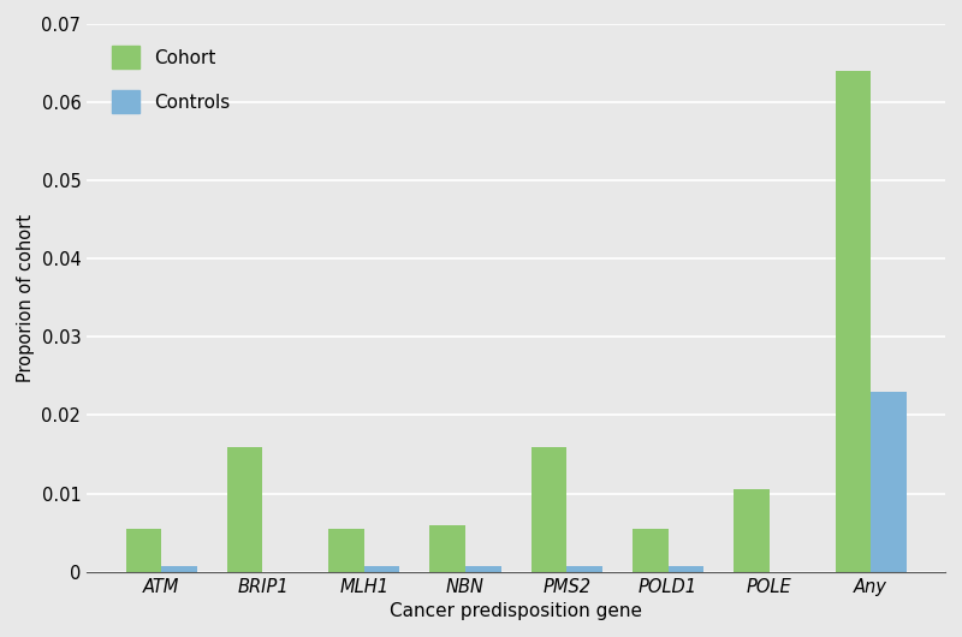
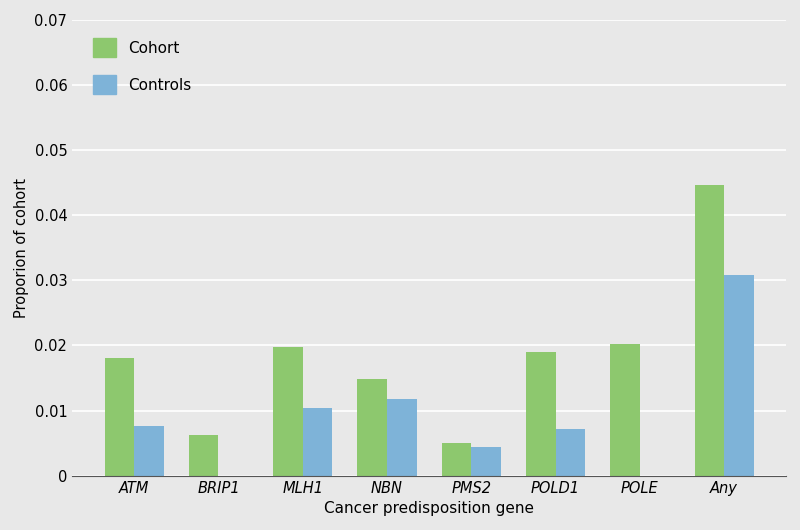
Cohort/ATM: 0.0055 -> 0.0180
Controls/ATM: 0.0008 -> 0.0076
Cohort/BRIP1: 0.0160 -> 0.0062
Cohort/MLH1: 0.0055 -> 0.0198
Controls/MLH1: 0.0008 -> 0.0104
Cohort/NBN: 0.0060 -> 0.0148
Controls/NBN: 0.0008 -> 0.0118
Cohort/PMS2: 0.0160 -> 0.0050
Controls/PMS2: 0.0008 -> 0.0044
Cohort/POLD1: 0.0055 -> 0.0190
Controls/POLD1: 0.0008 -> 0.0072
Cohort/POLE: 0.0105 -> 0.0202
Cohort/Any: 0.0640 -> 0.0446
Controls/Any: 0.0230 -> 0.0308
